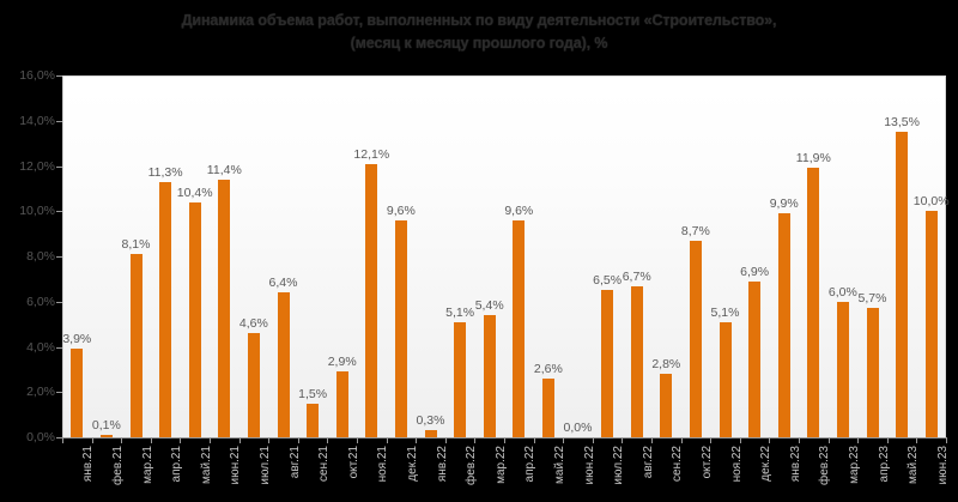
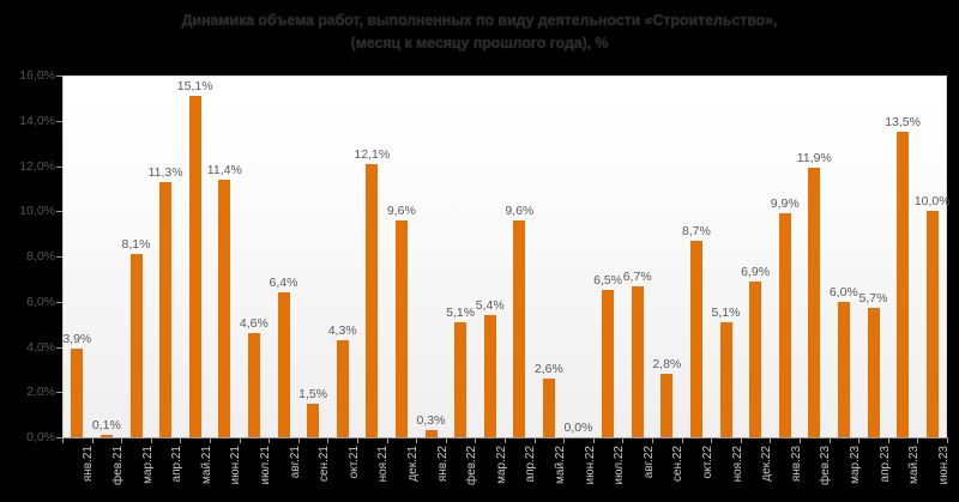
май.21: 10,4% -> 15,1%
окт.21: 2,9% -> 4,3%
